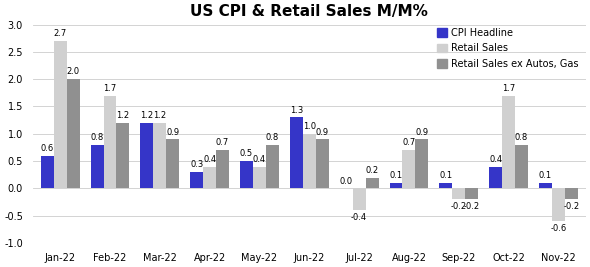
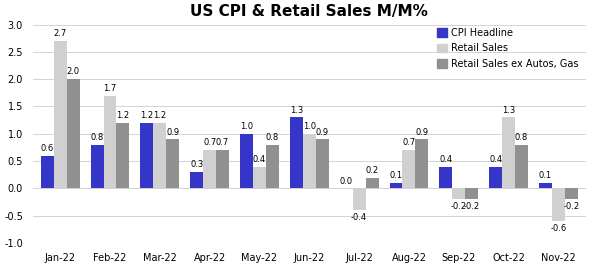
Retail Sales/Apr-22: 0.4 -> 0.7
CPI Headline/May-22: 0.5 -> 1.0
CPI Headline/Sep-22: 0.1 -> 0.4
Retail Sales/Oct-22: 1.7 -> 1.3
